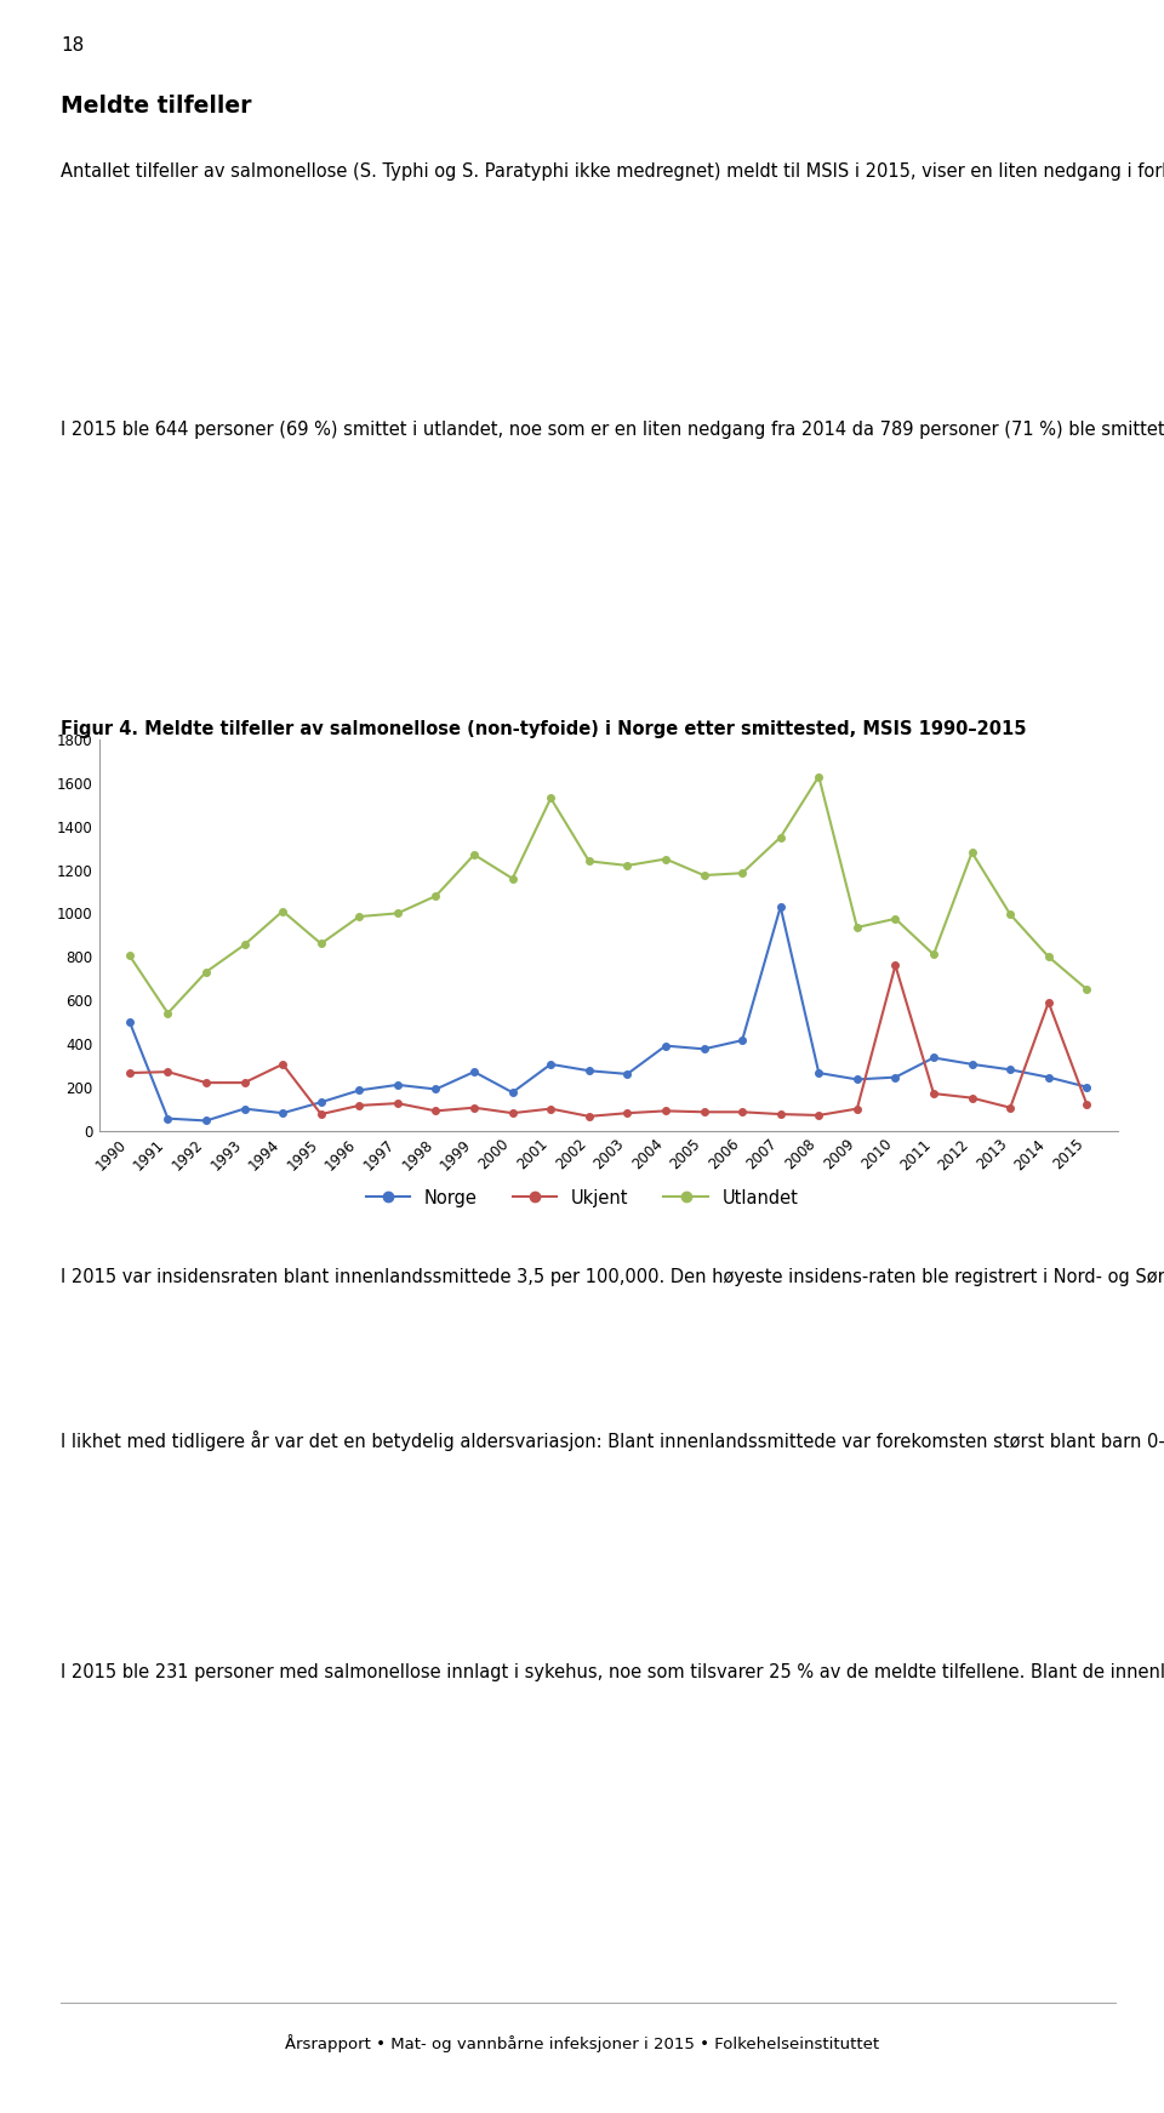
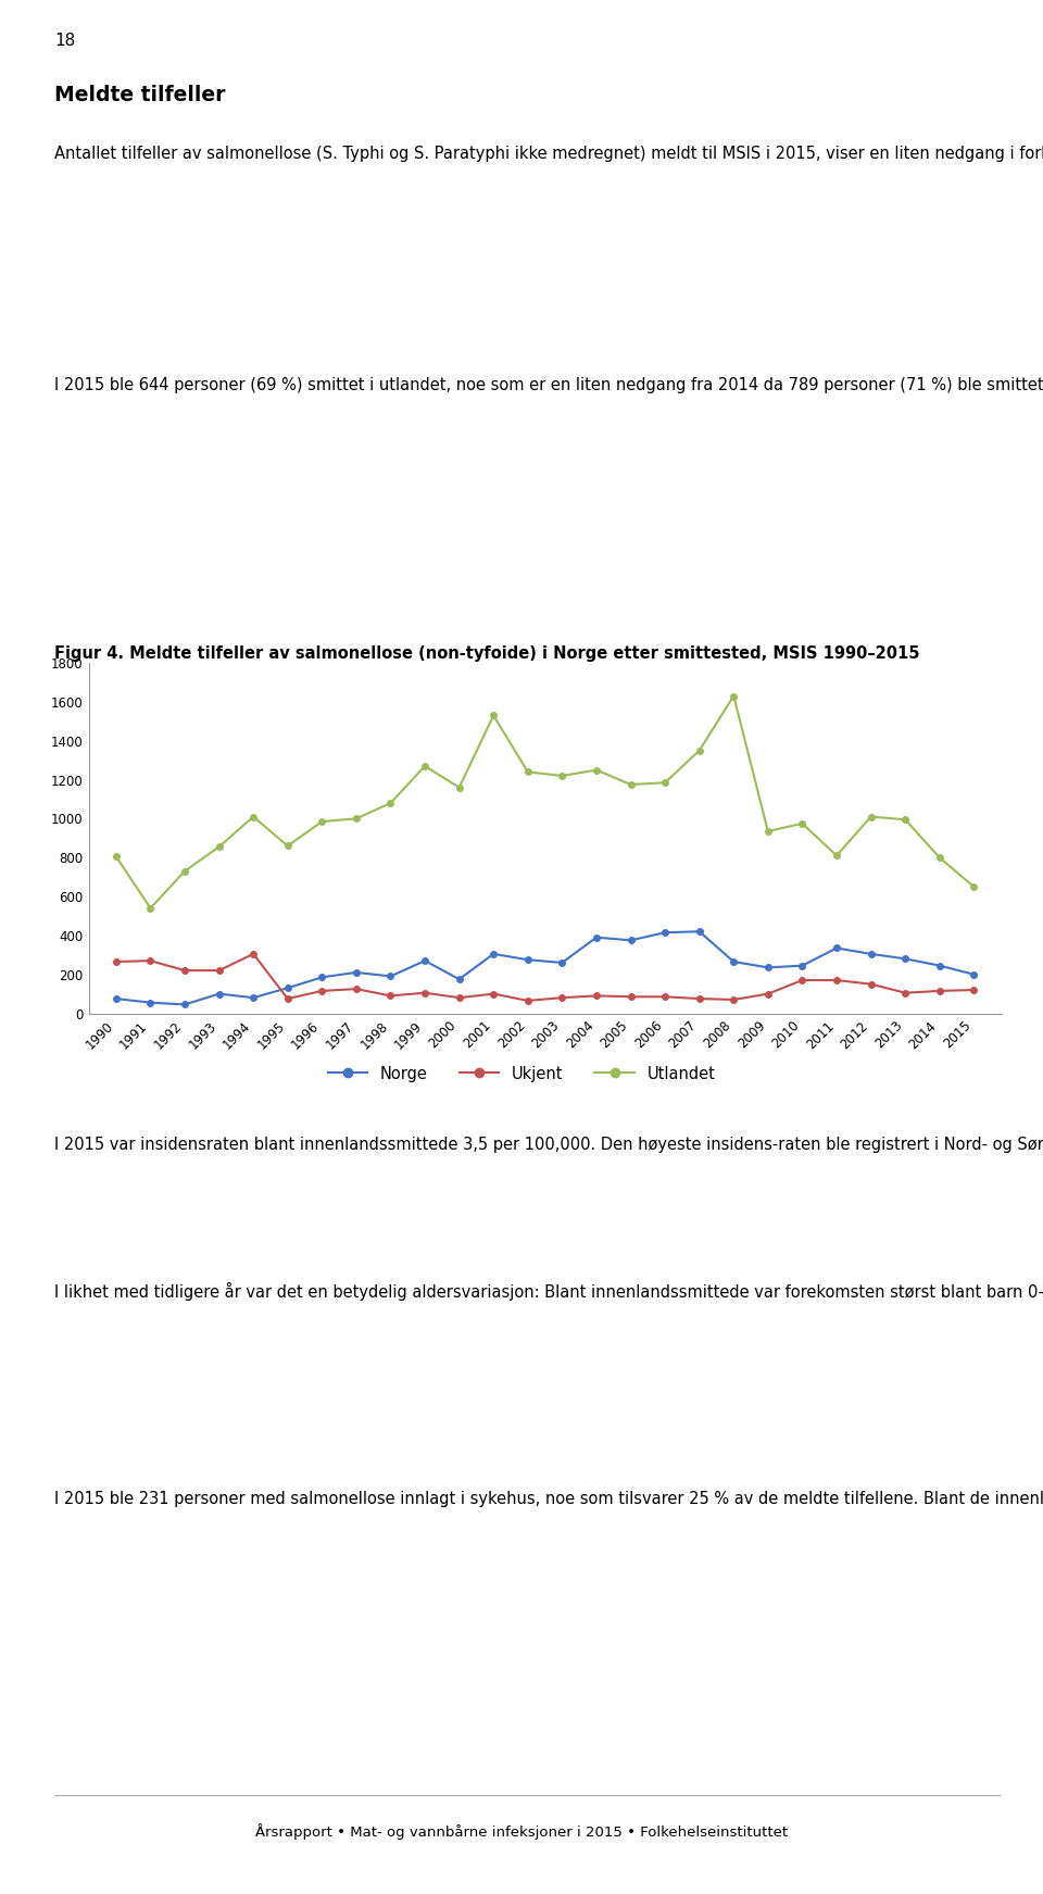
Norge/1990: 500 -> 80
Norge/2007: 1030 -> 420
Ukjent/2010: 760 -> 170
Utlandet/2012: 1280 -> 1010
Ukjent/2014: 590 -> 120
